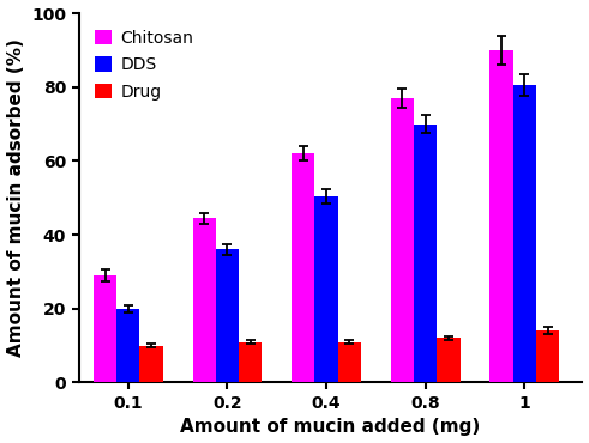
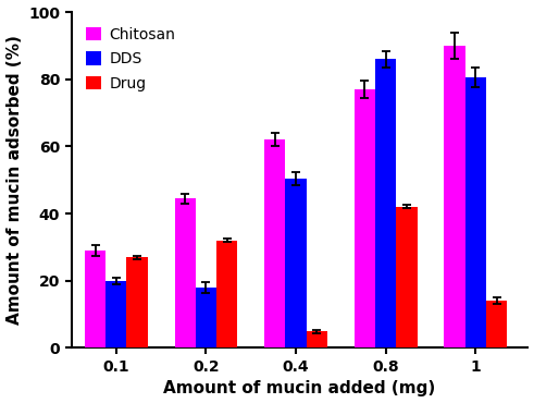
Drug/0.1: 10 -> 27
DDS/0.2: 36.0 -> 18.0
Drug/0.2: 11 -> 32
Drug/0.4: 11 -> 5
DDS/0.8: 70.0 -> 86.0
Drug/0.8: 12 -> 42
